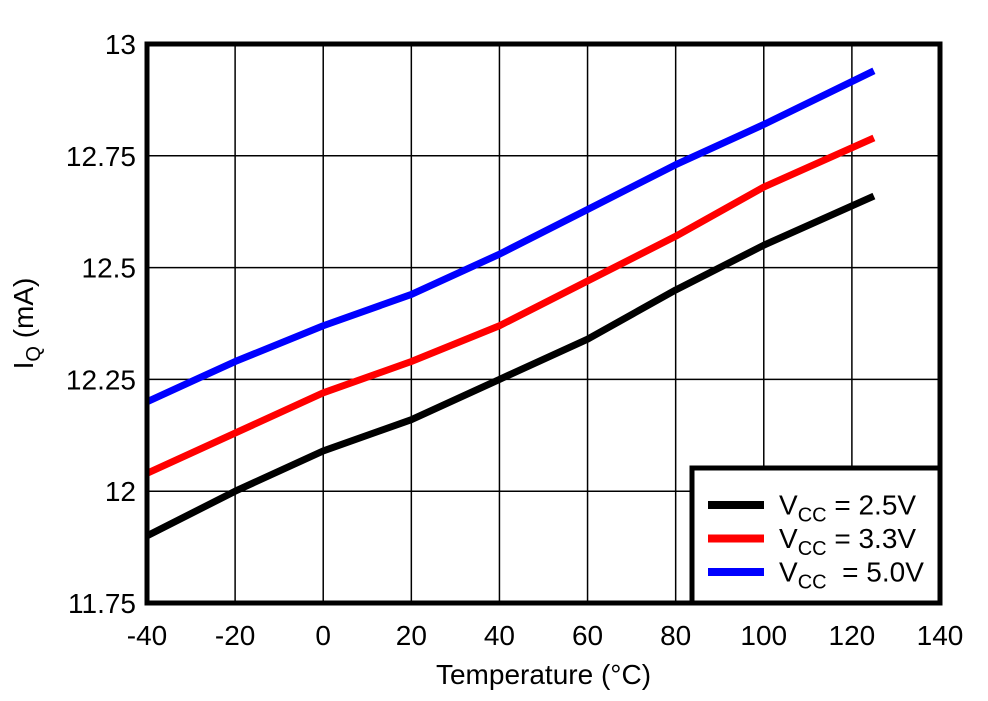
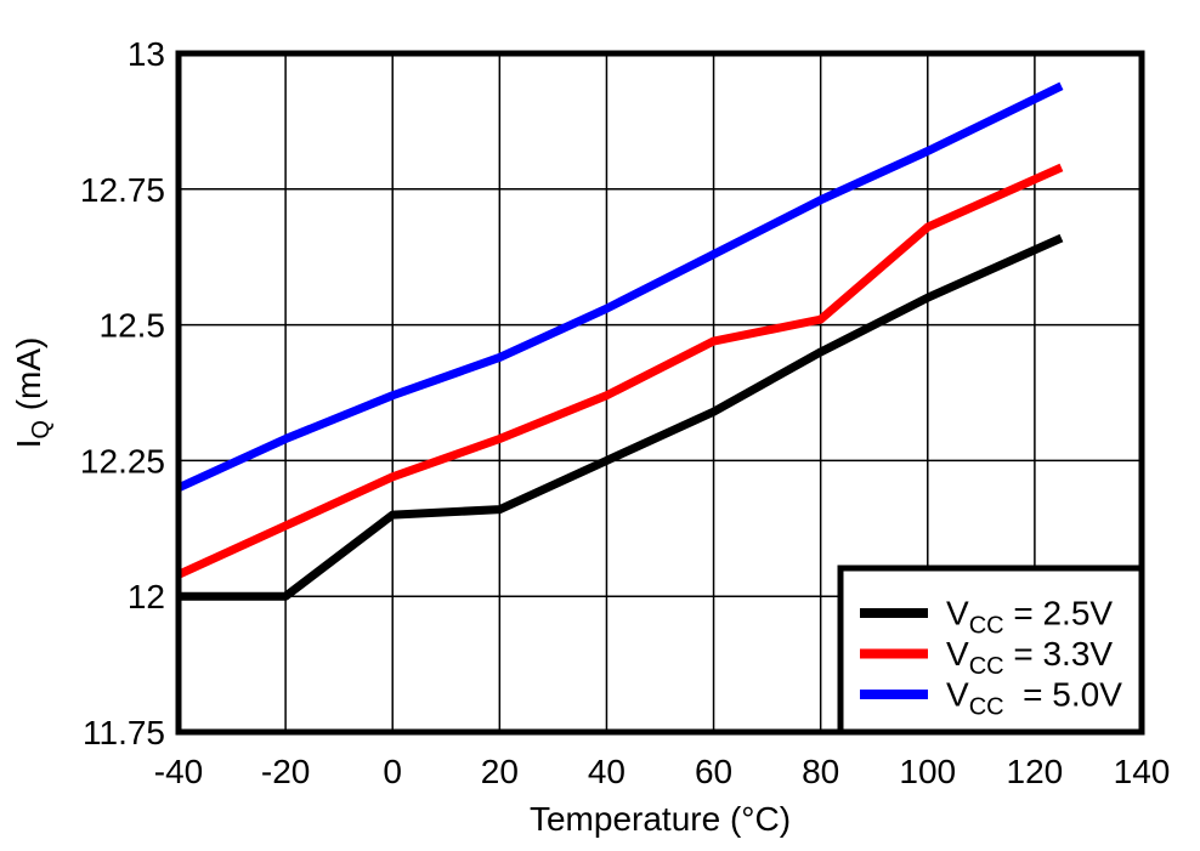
VCC = 2.5V/-40: 11.90 -> 12.00
VCC = 2.5V/0: 12.09 -> 12.15
VCC = 3.3V/80: 12.57 -> 12.51
